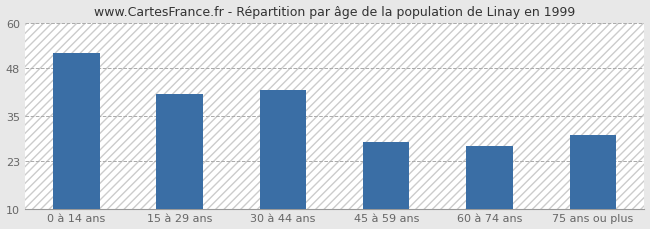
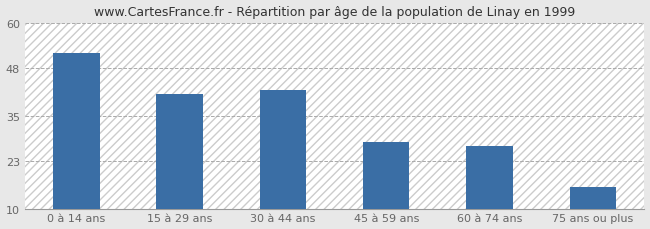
75 ans ou plus: 30 -> 16
